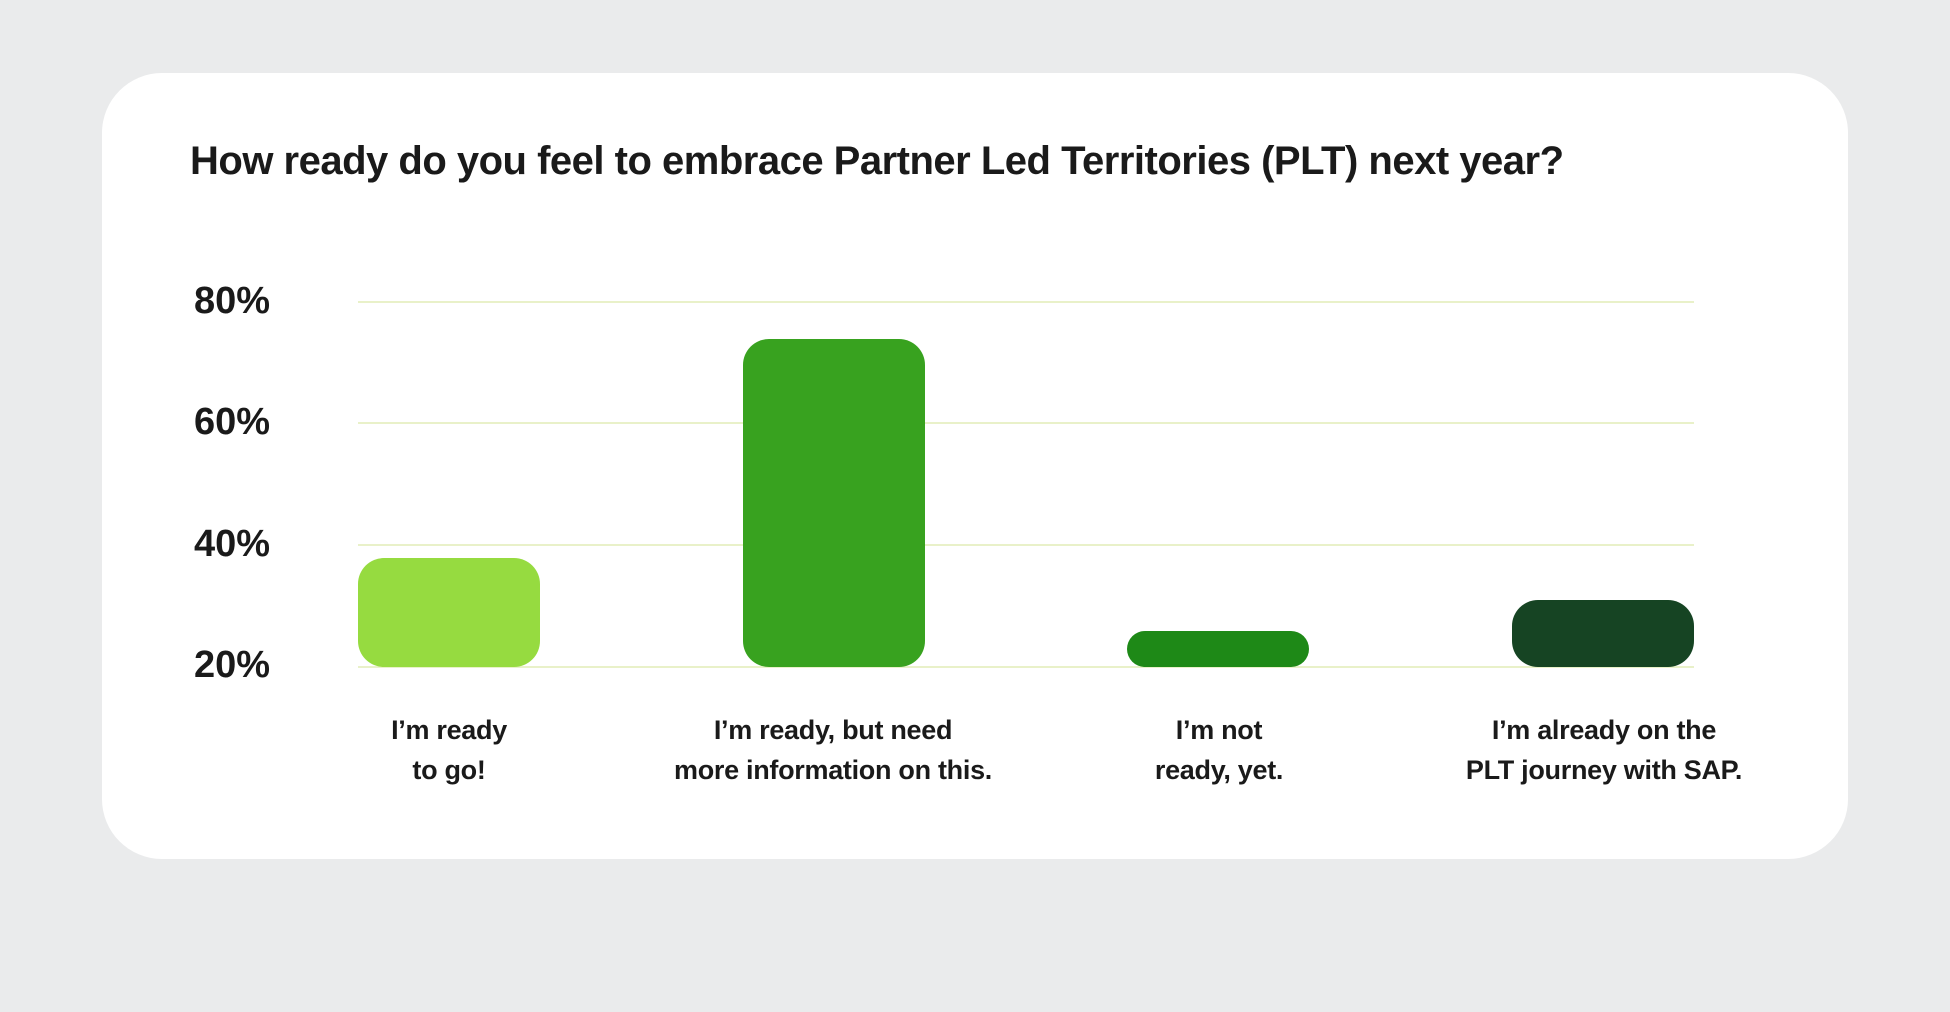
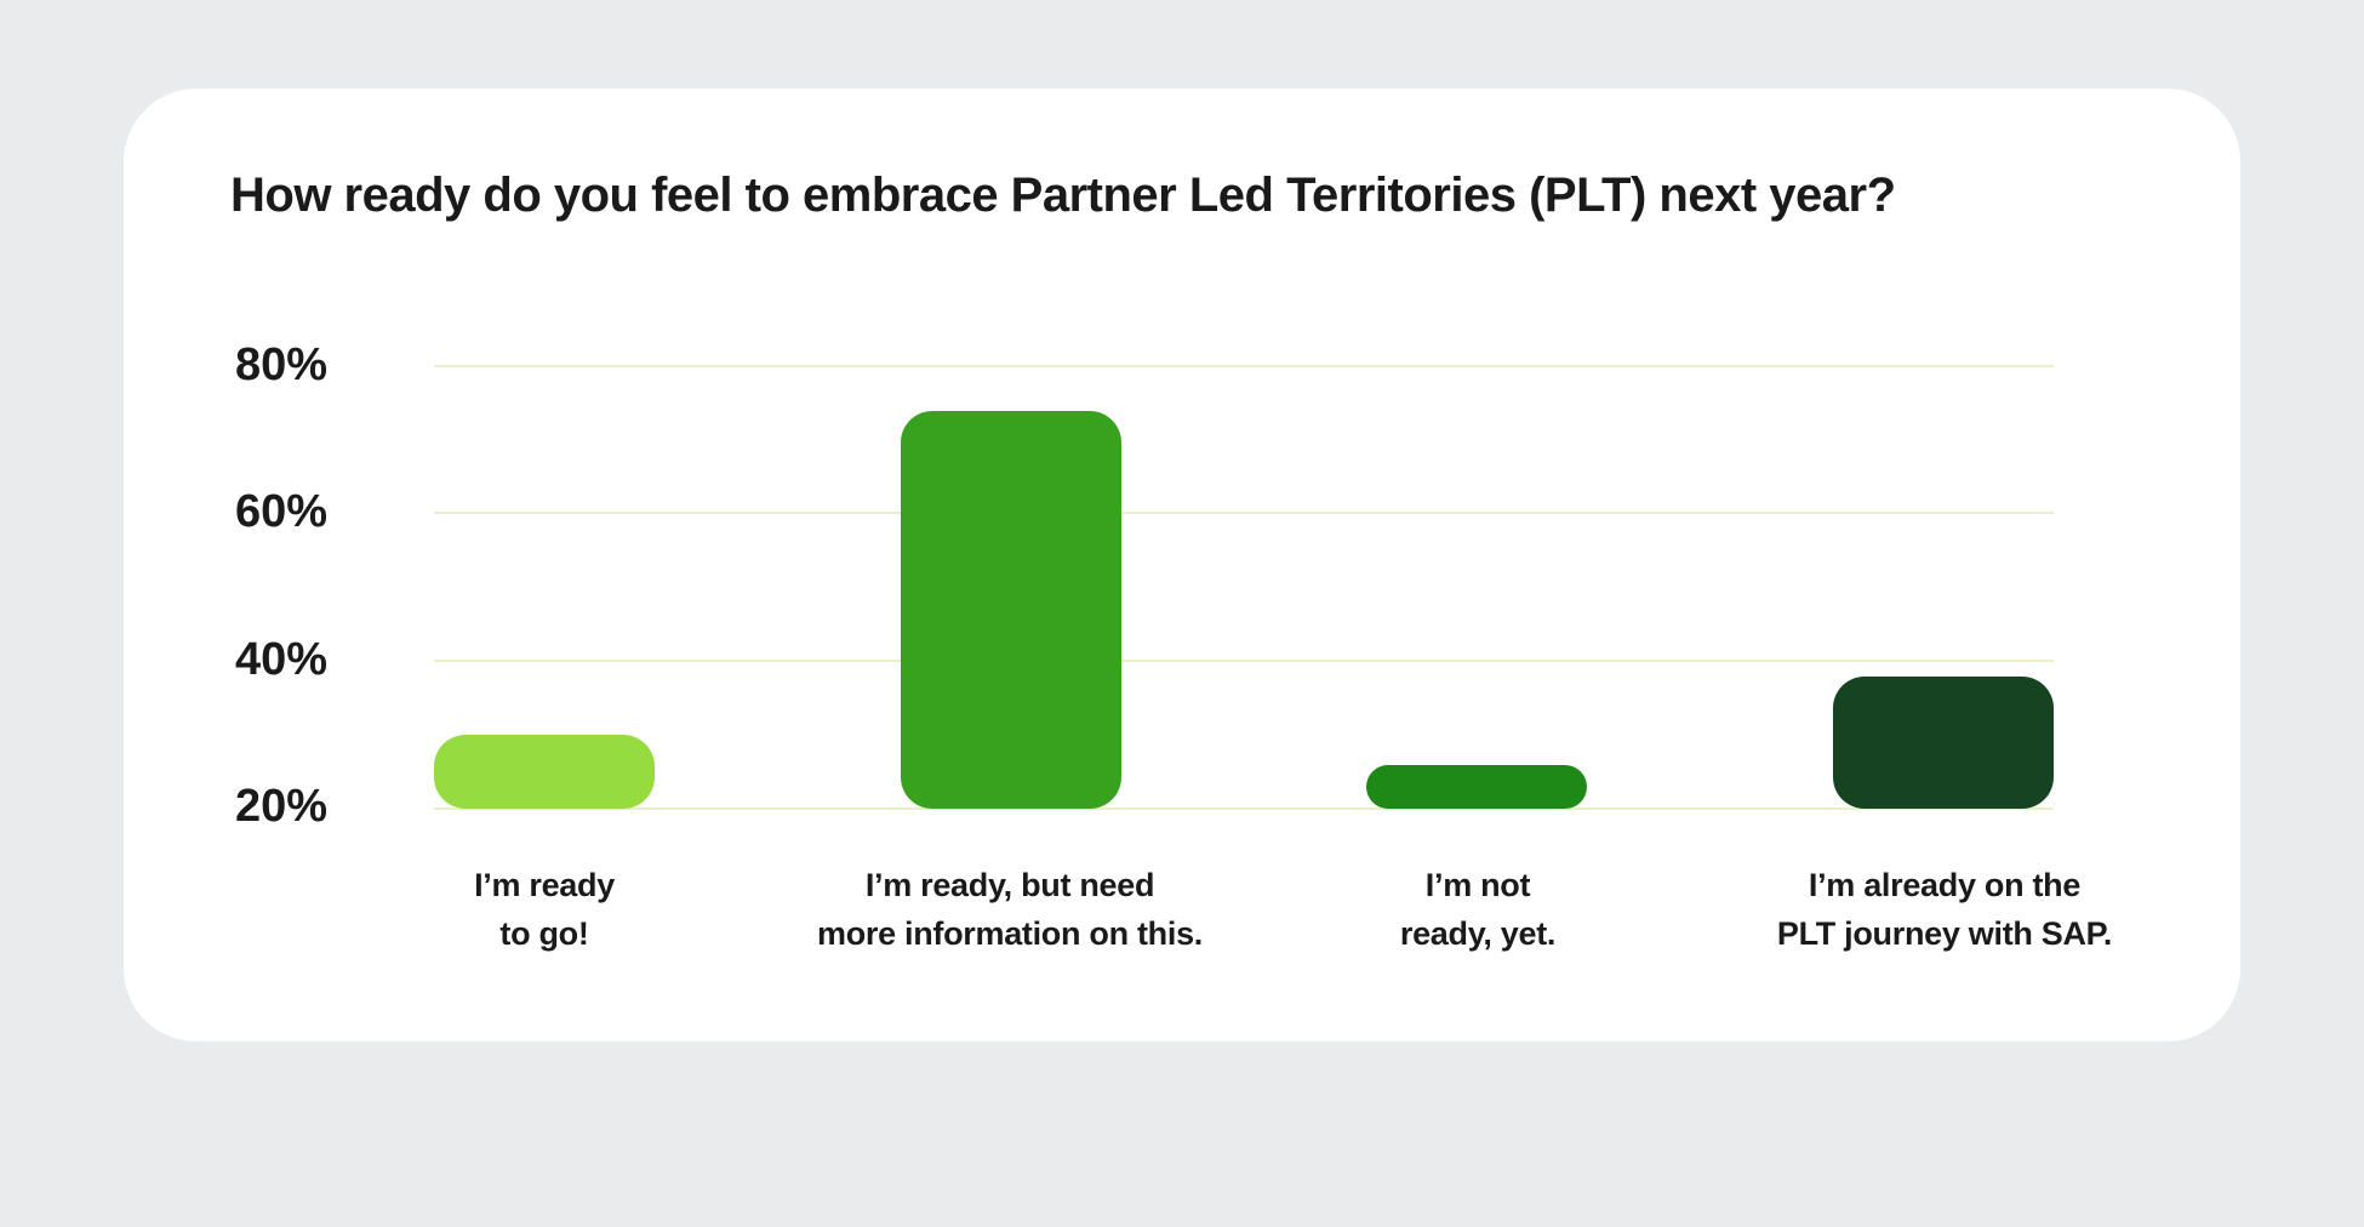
I’m ready to go!: 38% -> 30%
I’m already on the PLT journey with SAP.: 31% -> 38%
